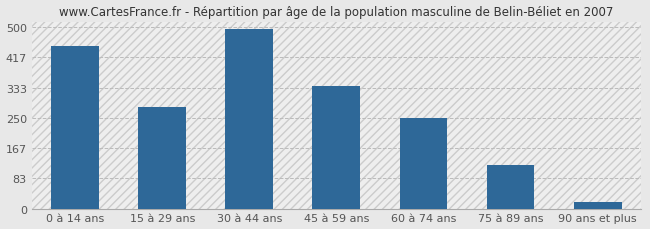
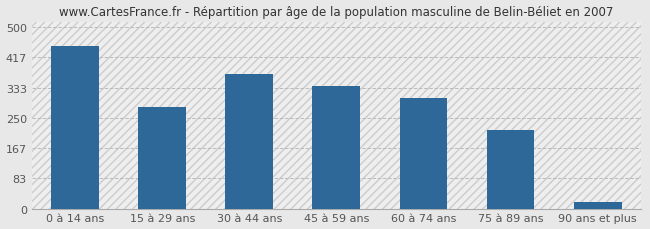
30 à 44 ans: 493 -> 370
60 à 74 ans: 248 -> 305
75 à 89 ans: 120 -> 215
